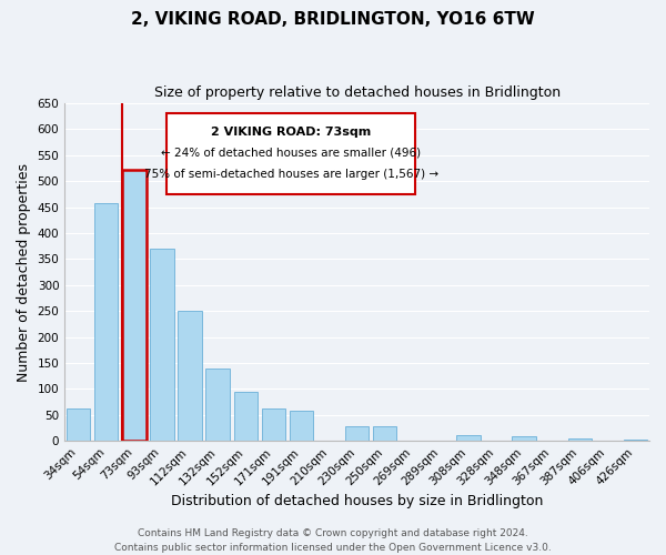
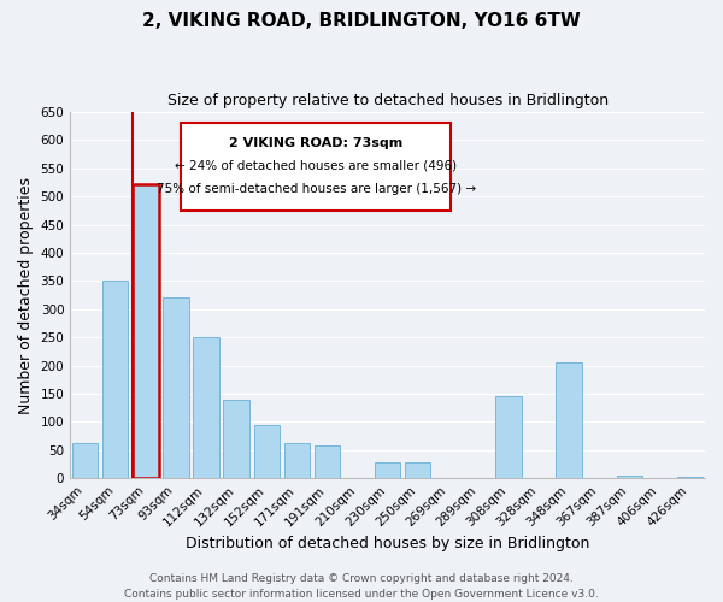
54sqm: 458 -> 350
93sqm: 370 -> 320
308sqm: 12 -> 145
348sqm: 10 -> 205
